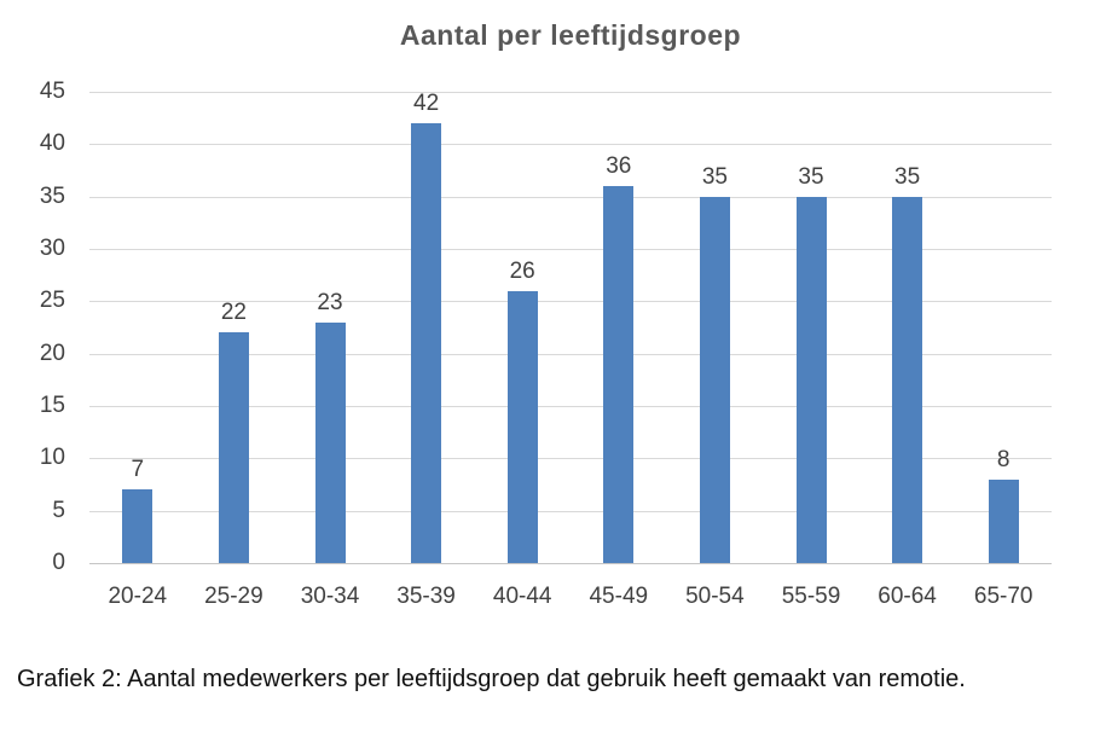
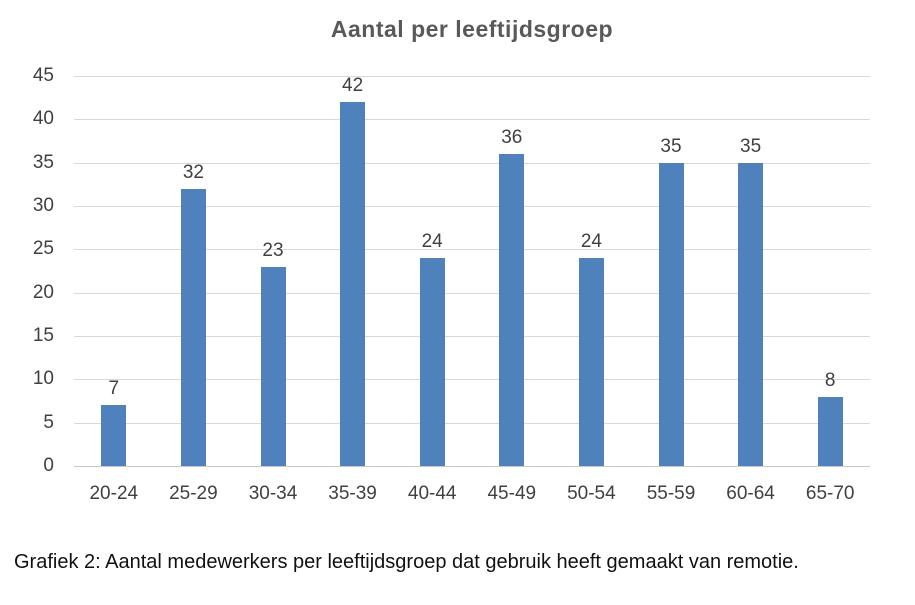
25-29: 22 -> 32
40-44: 26 -> 24
50-54: 35 -> 24
